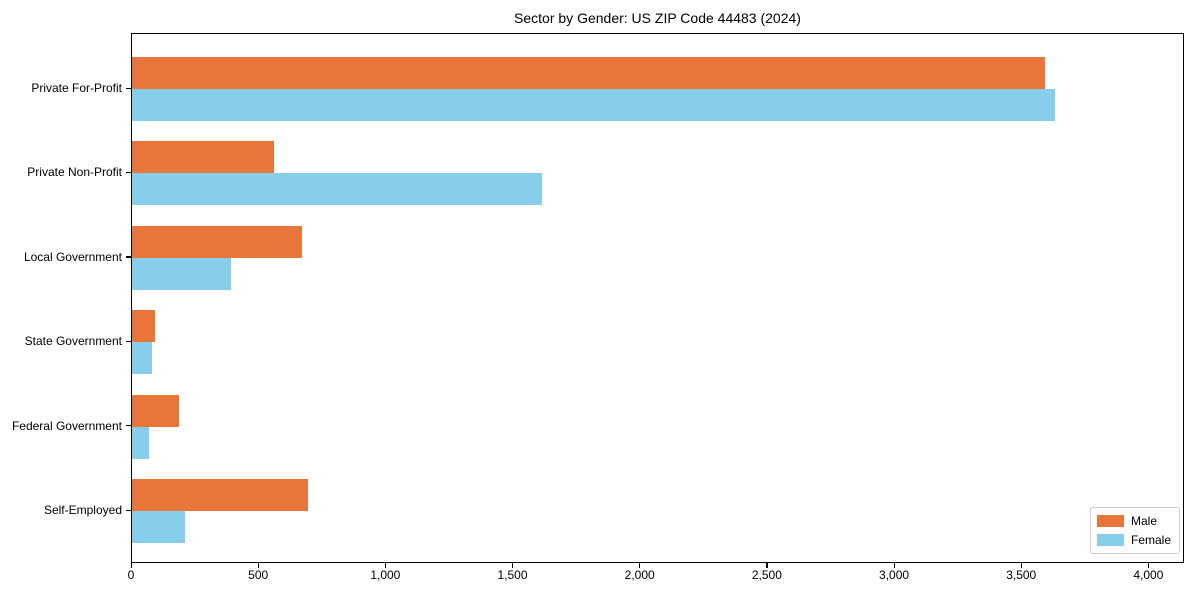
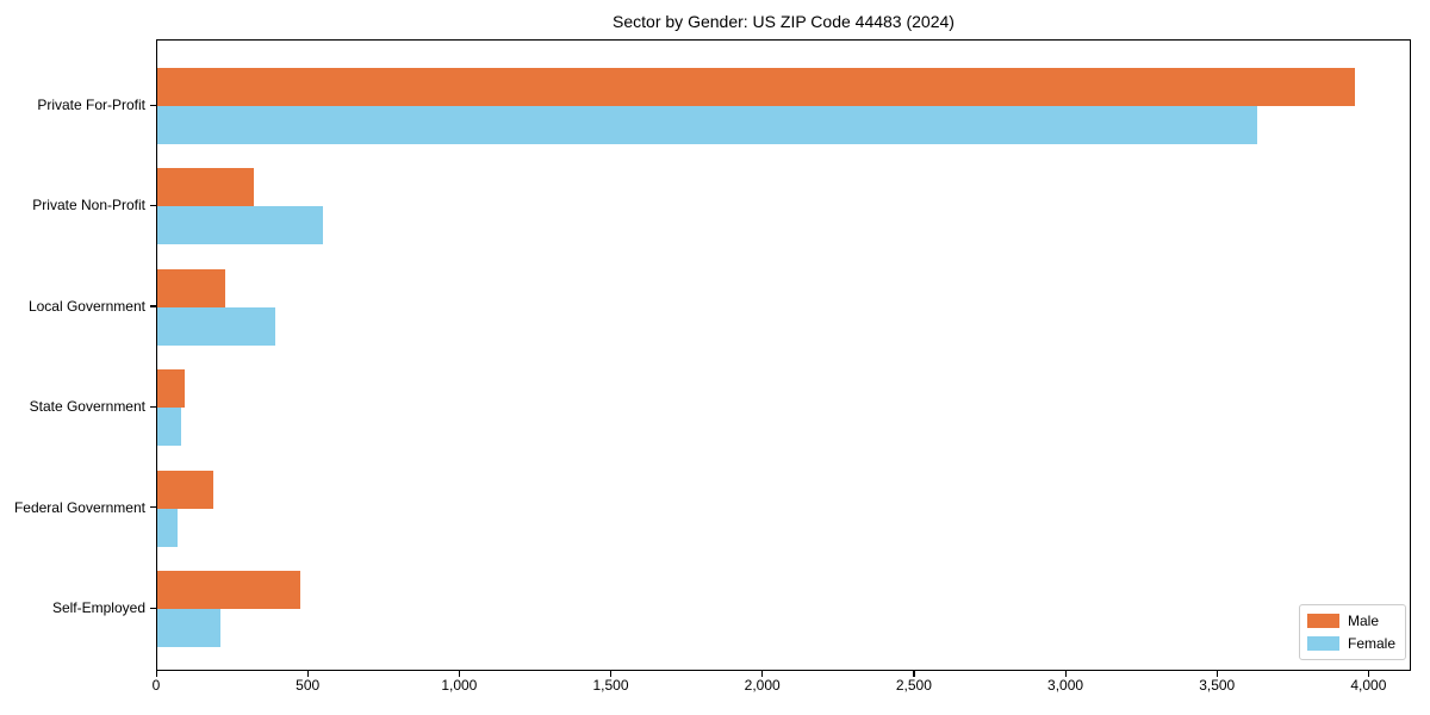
Male/Private For-Profit: 3590 -> 3950
Male/Private Non-Profit: 560 -> 320
Female/Private Non-Profit: 1610 -> 540
Male/Local Government: 670 -> 220
Male/Self-Employed: 690 -> 470
